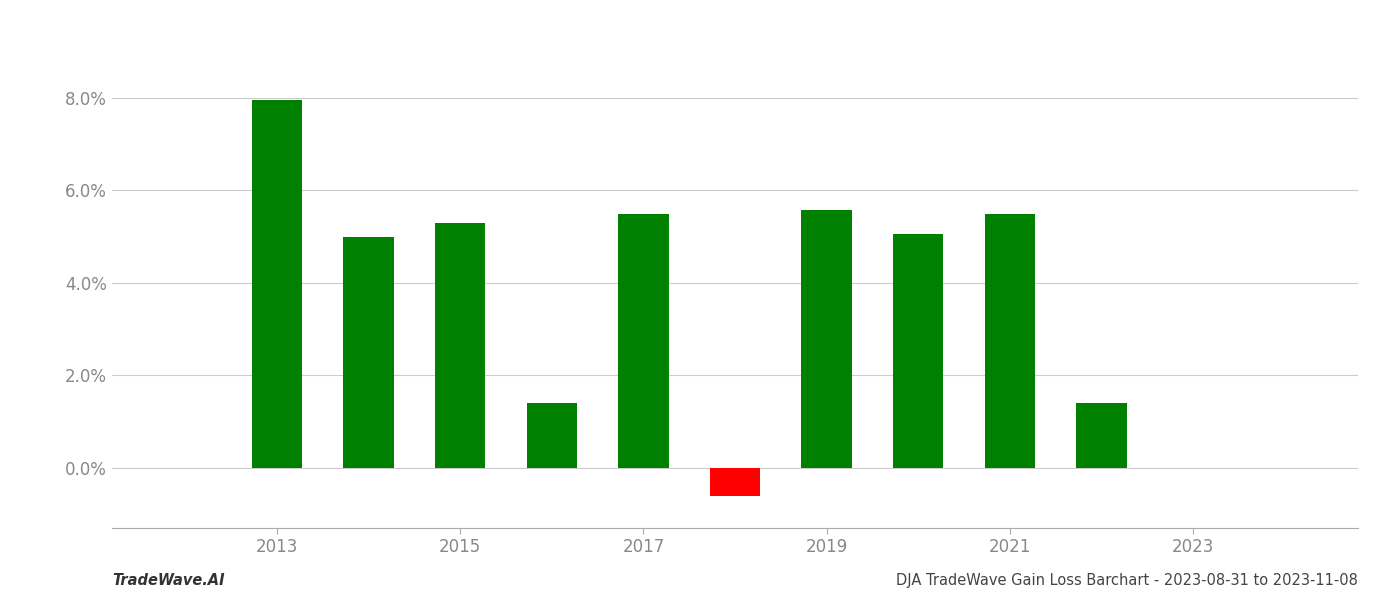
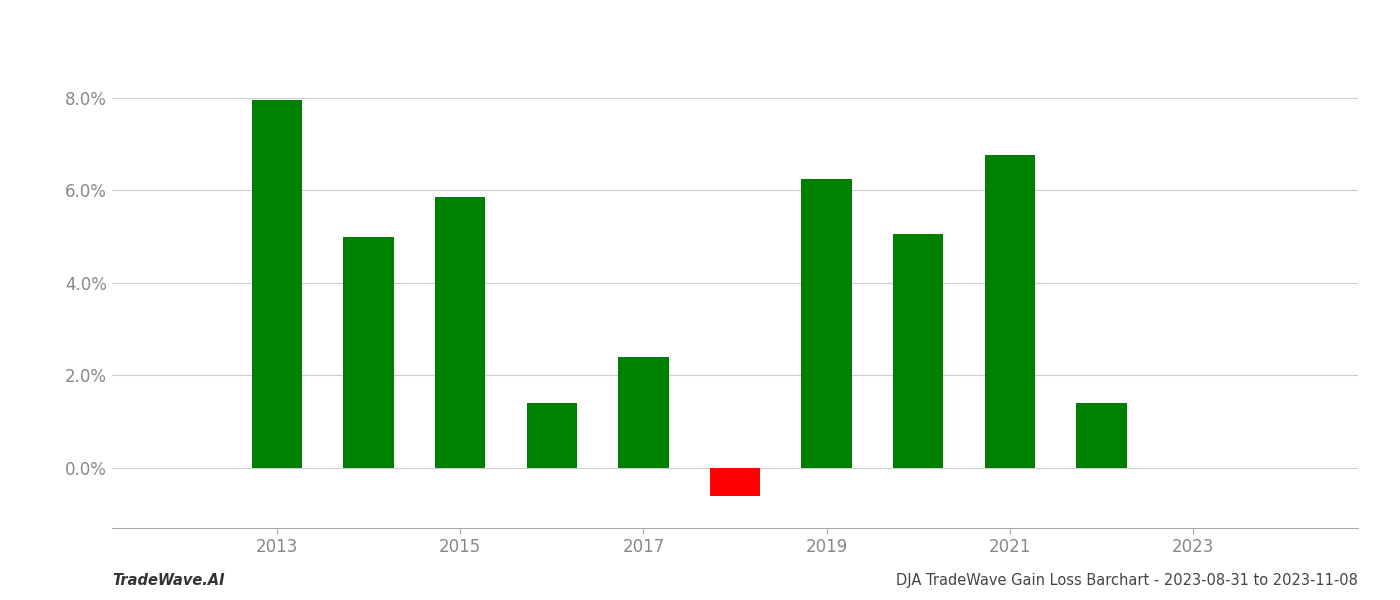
2015: 5.30% -> 5.85%
2017: 5.48% -> 2.40%
2019: 5.58% -> 6.25%
2021: 5.48% -> 6.75%
